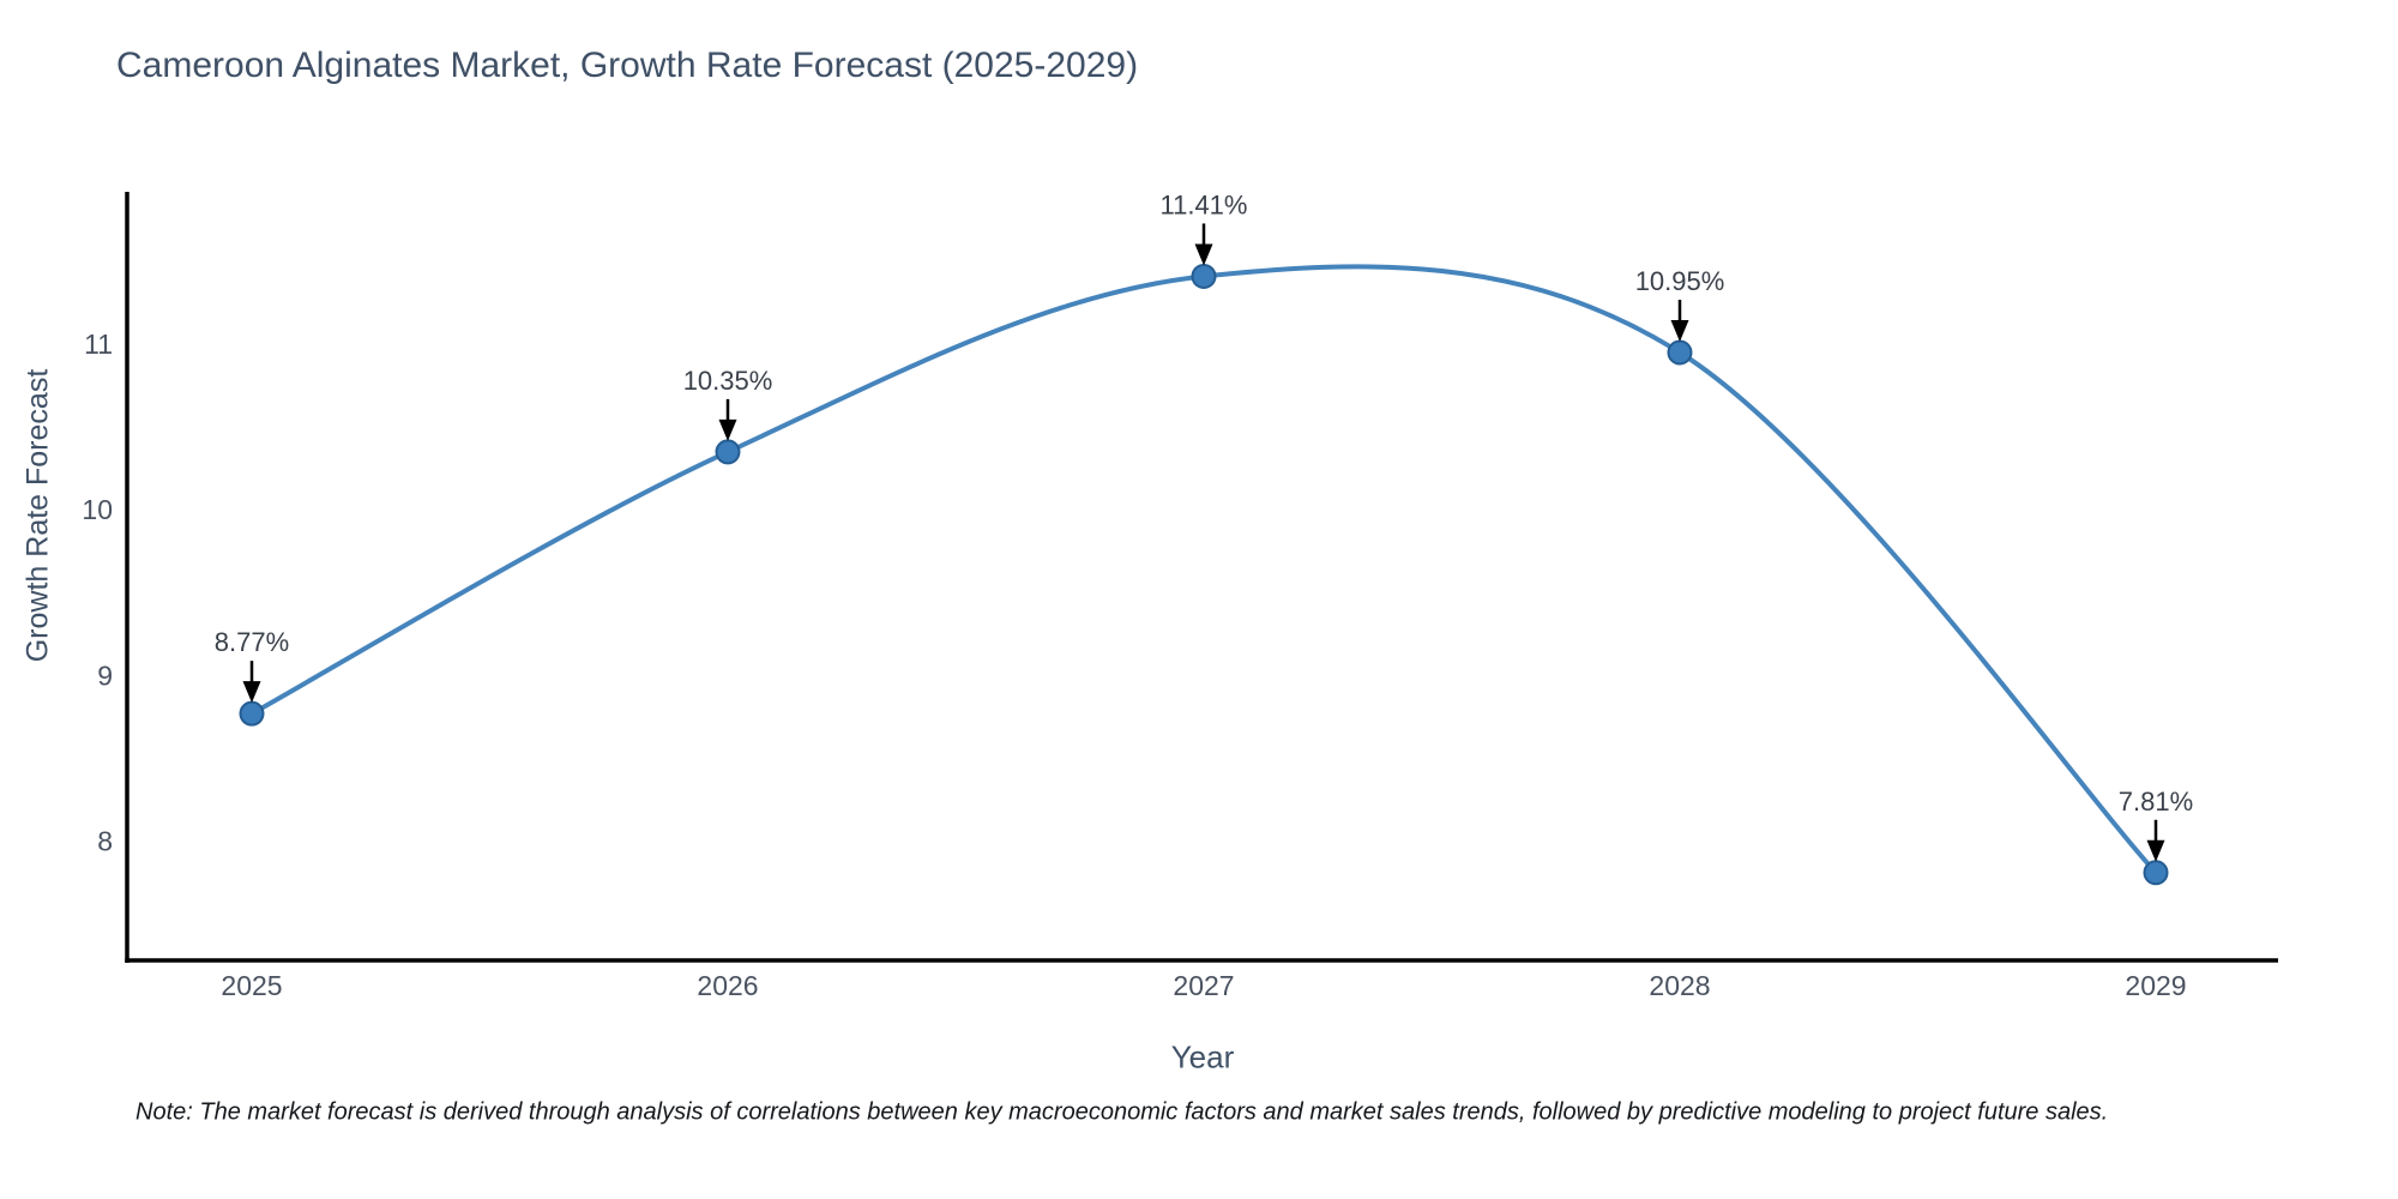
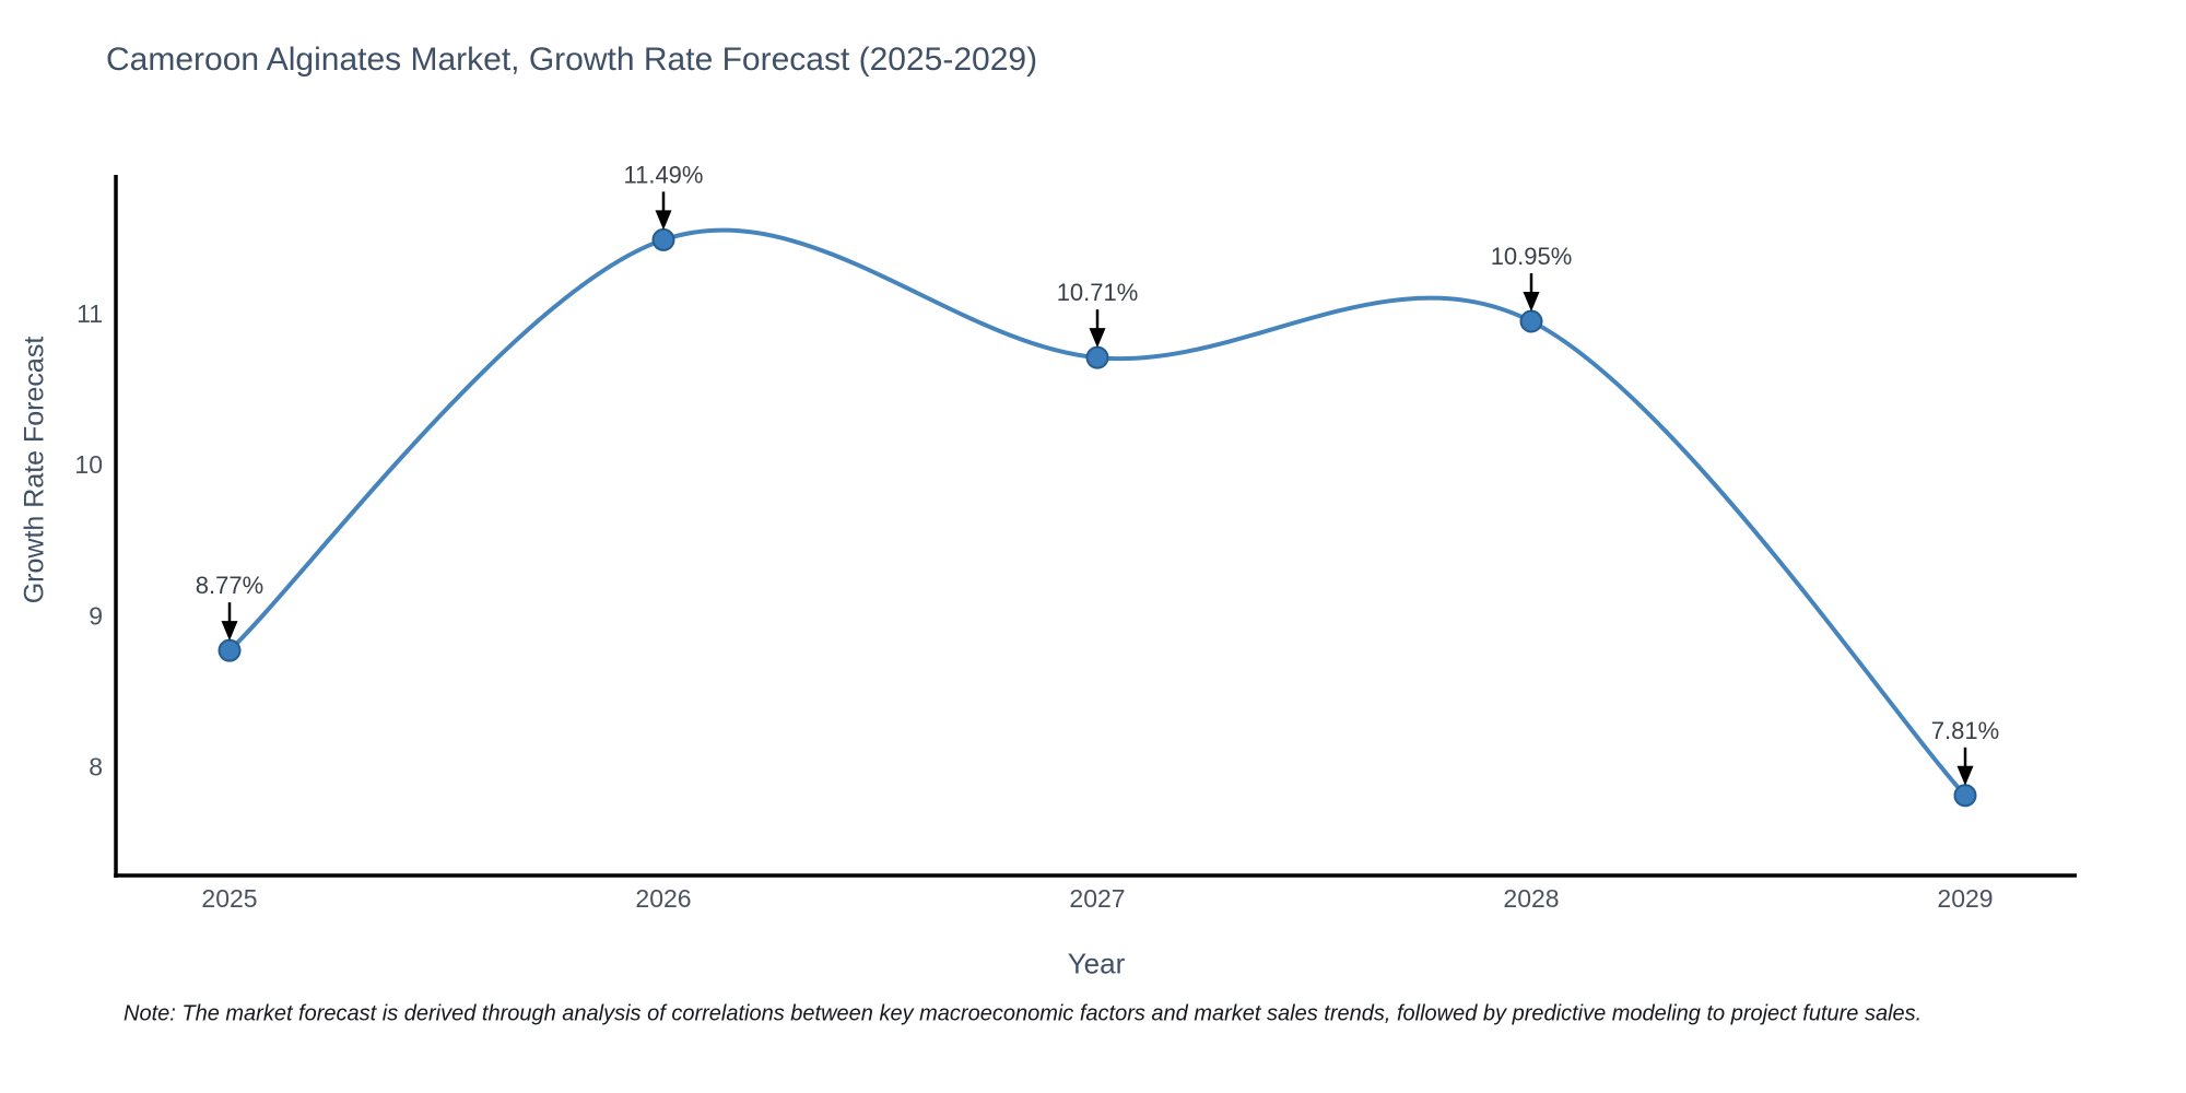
2026: 10.35% -> 11.49%
2027: 11.41% -> 10.71%
